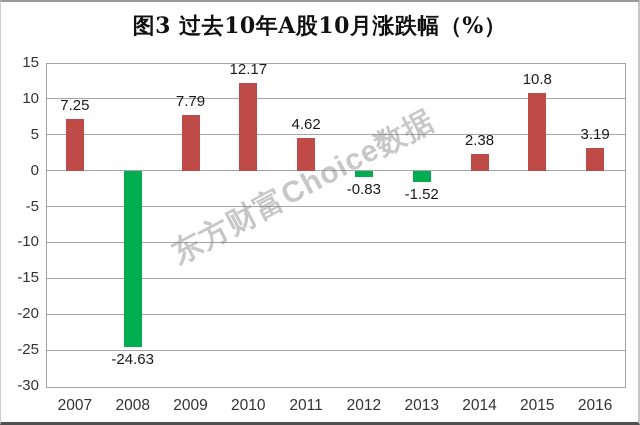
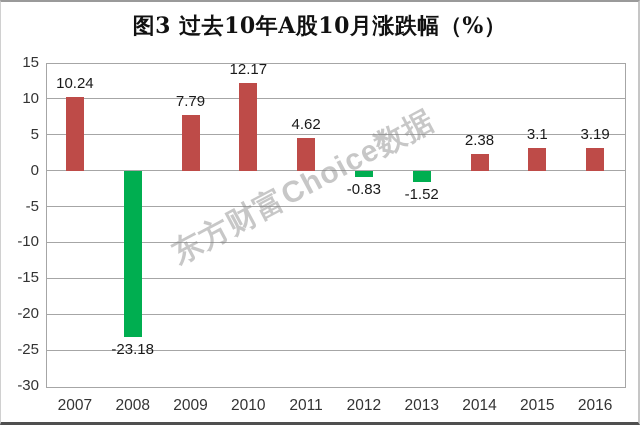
2007: 7.25 -> 10.24
2008: -24.63 -> -23.18
2015: 10.8 -> 3.1
